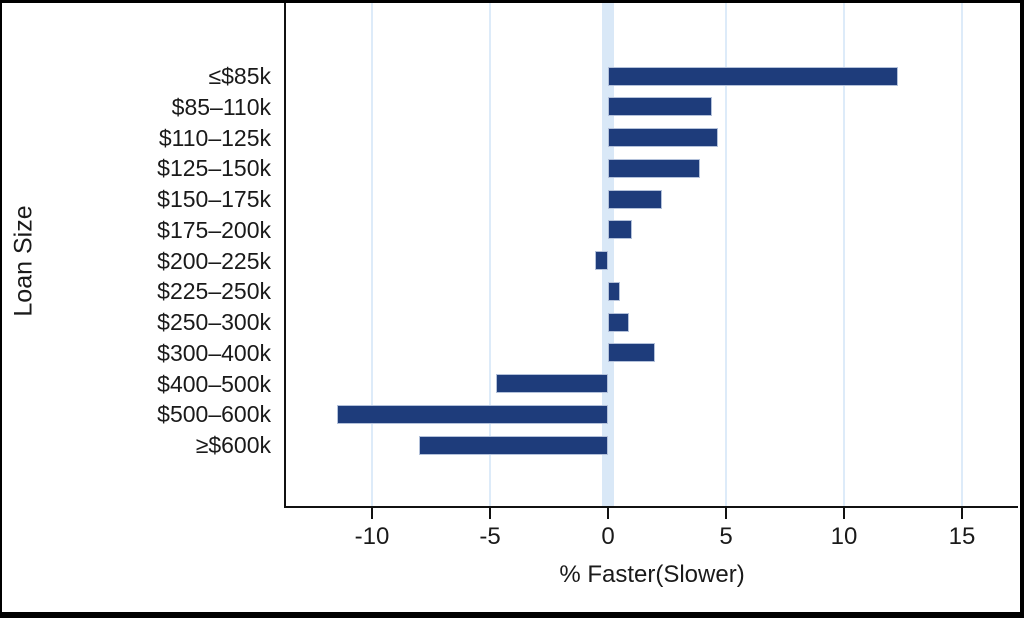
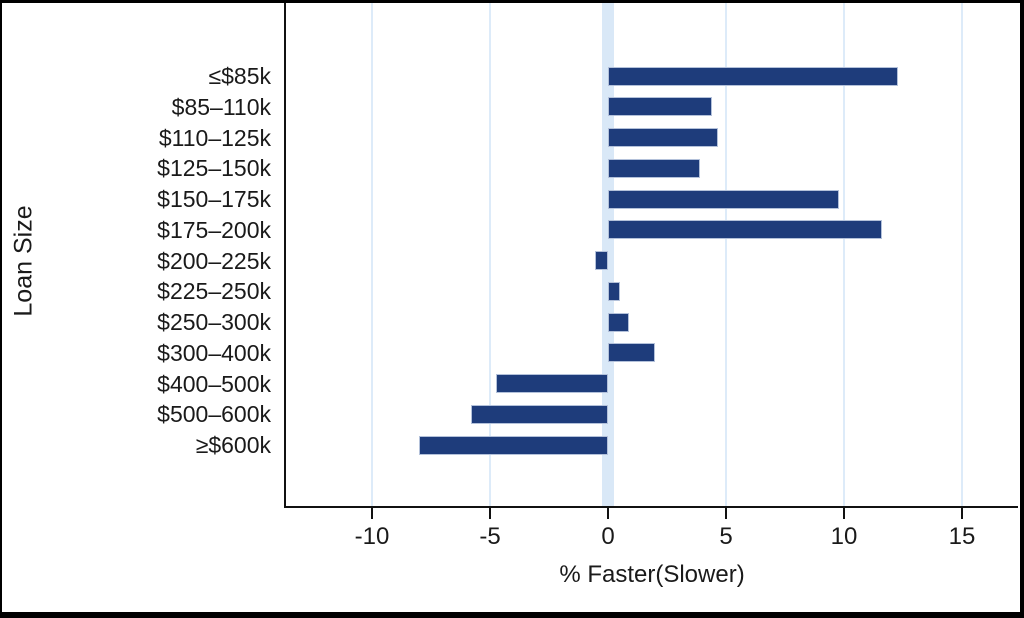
$150–175k: 2.3 -> 9.8
$175–200k: 1.0 -> 11.6
$500–600k: -11.5 -> -5.8
